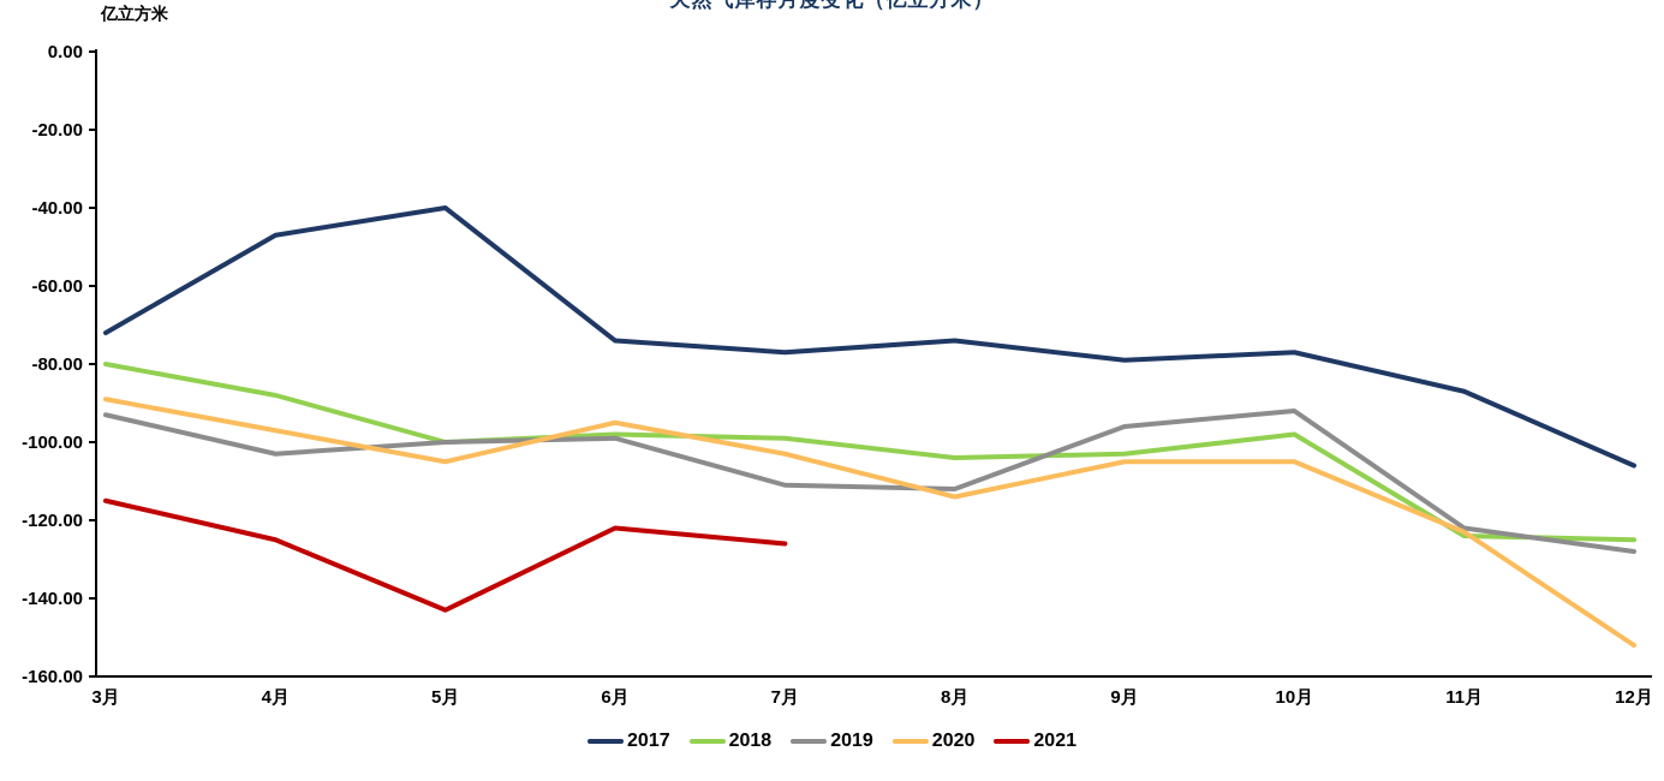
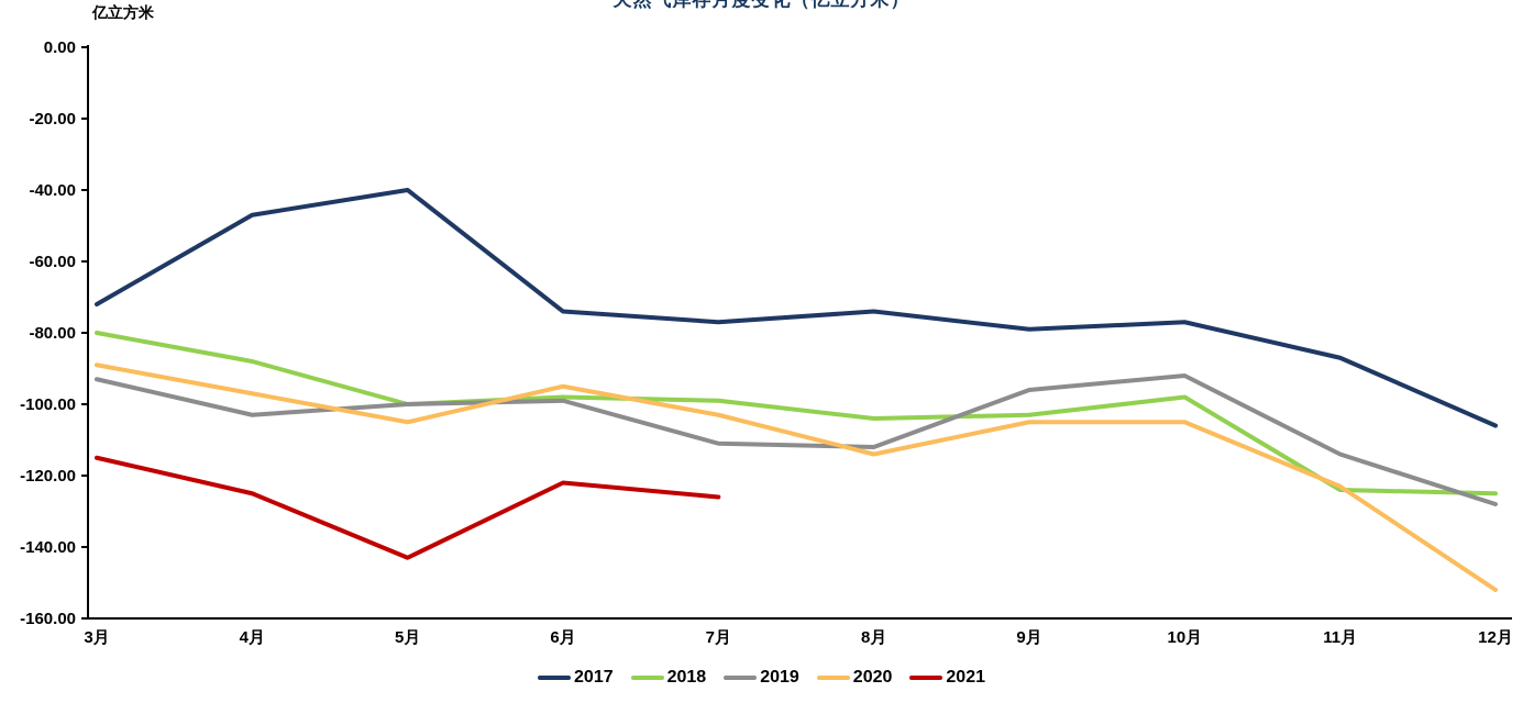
2019/11月: -122 -> -114
